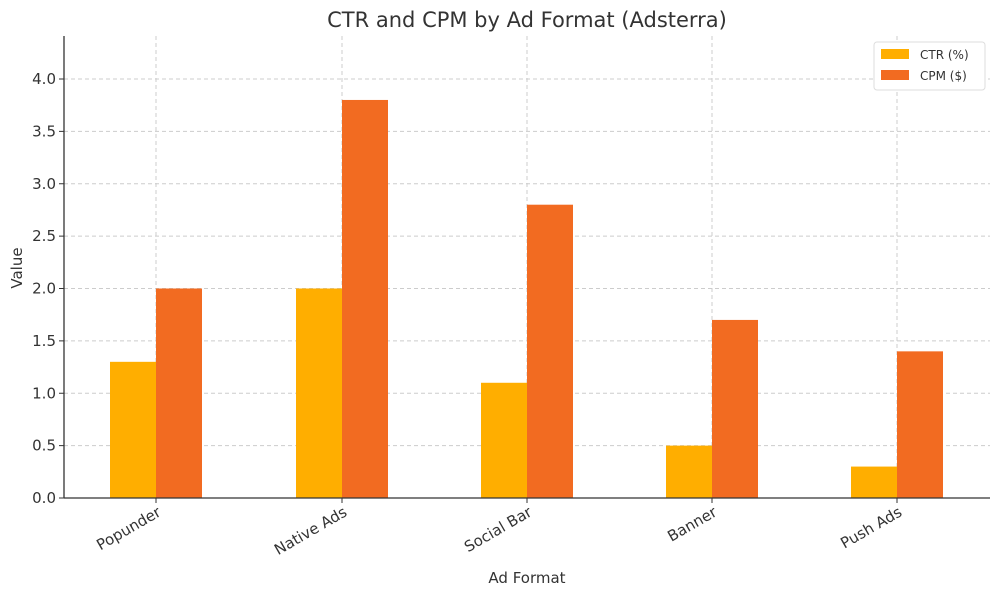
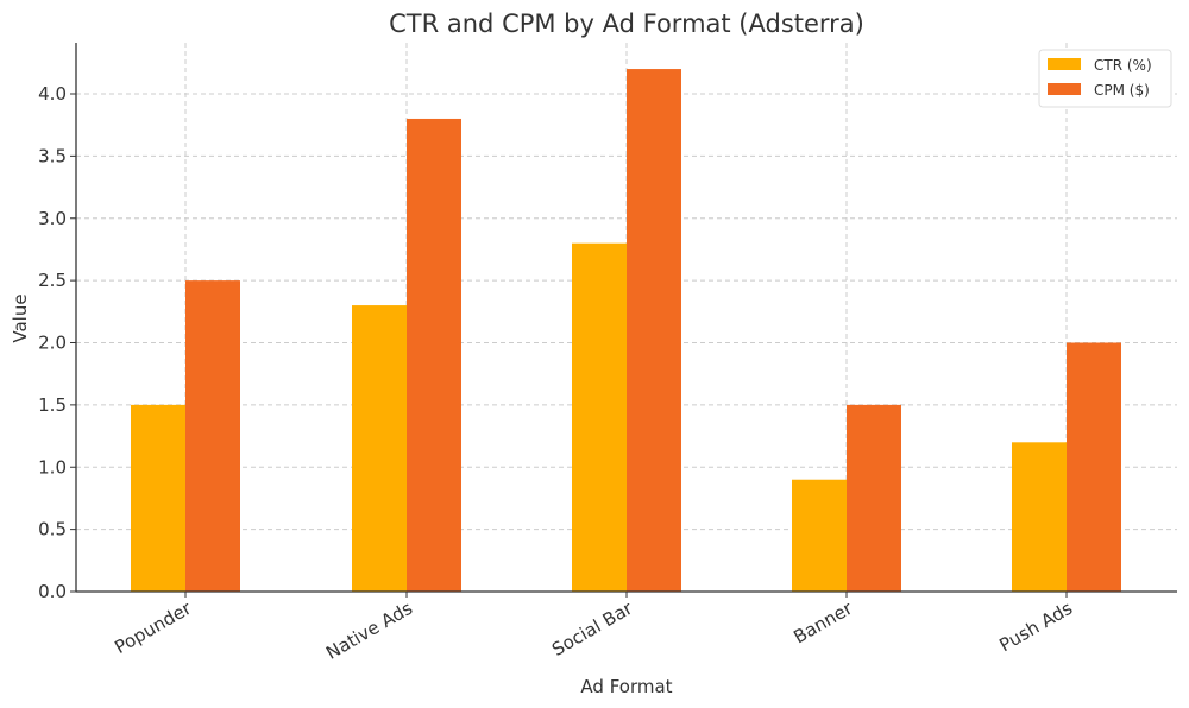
CTR (%)/Popunder: 1.3 -> 1.5
CPM ($)/Popunder: 2.0 -> 2.5
CTR (%)/Native Ads: 2.0 -> 2.3
CTR (%)/Social Bar: 1.1 -> 2.8
CPM ($)/Social Bar: 2.8 -> 4.2
CTR (%)/Banner: 0.5 -> 0.9
CPM ($)/Banner: 1.7 -> 1.5
CTR (%)/Push Ads: 0.3 -> 1.2
CPM ($)/Push Ads: 1.4 -> 2.0
